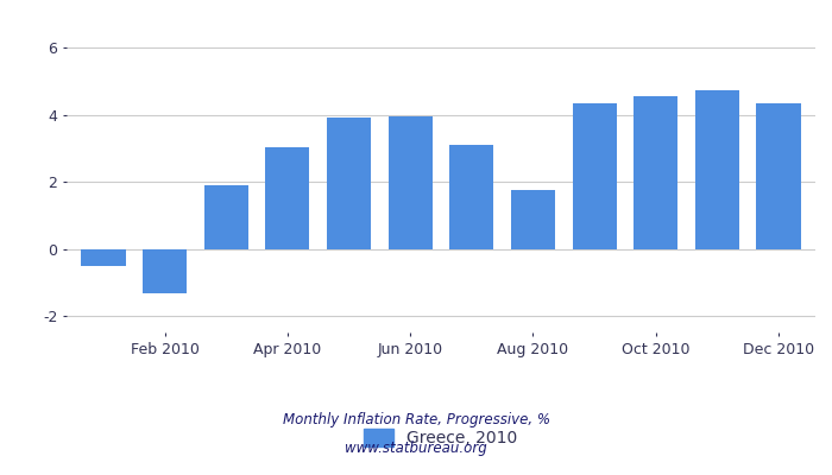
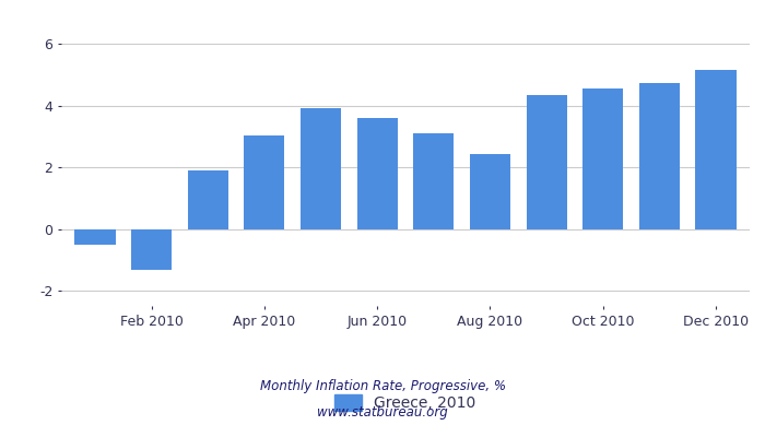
Jun 2010: 3.95 -> 3.62
Aug 2010: 1.75 -> 2.42
Dec 2010: 4.35 -> 5.18
